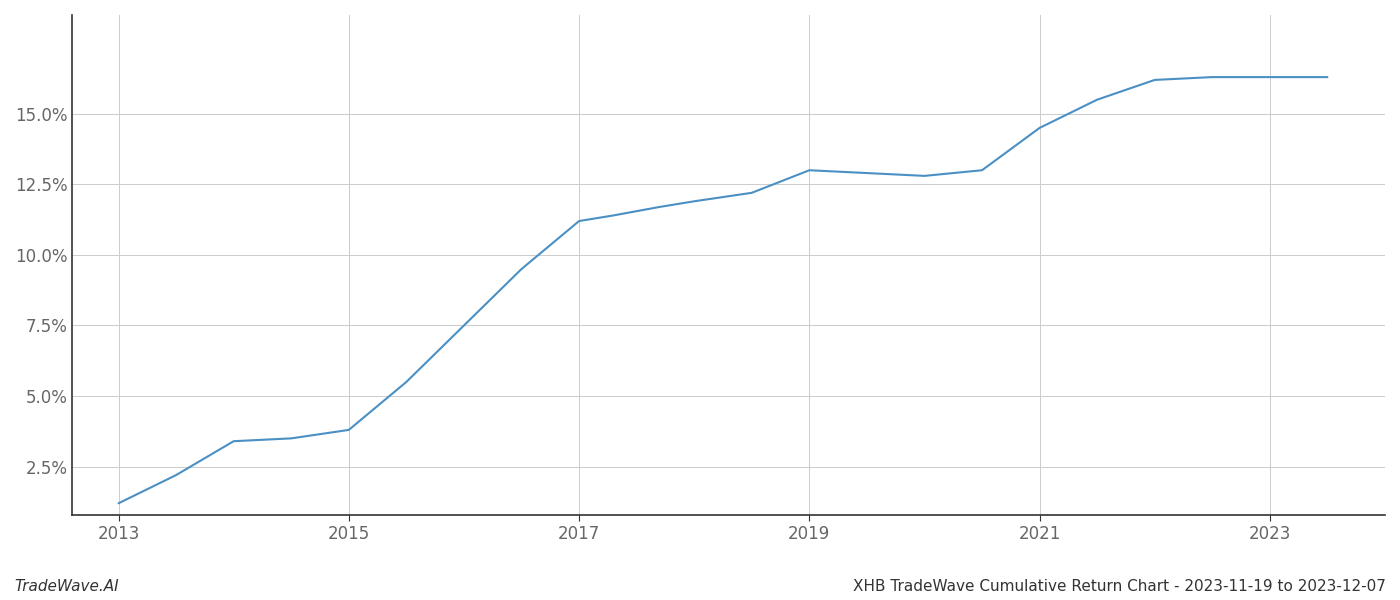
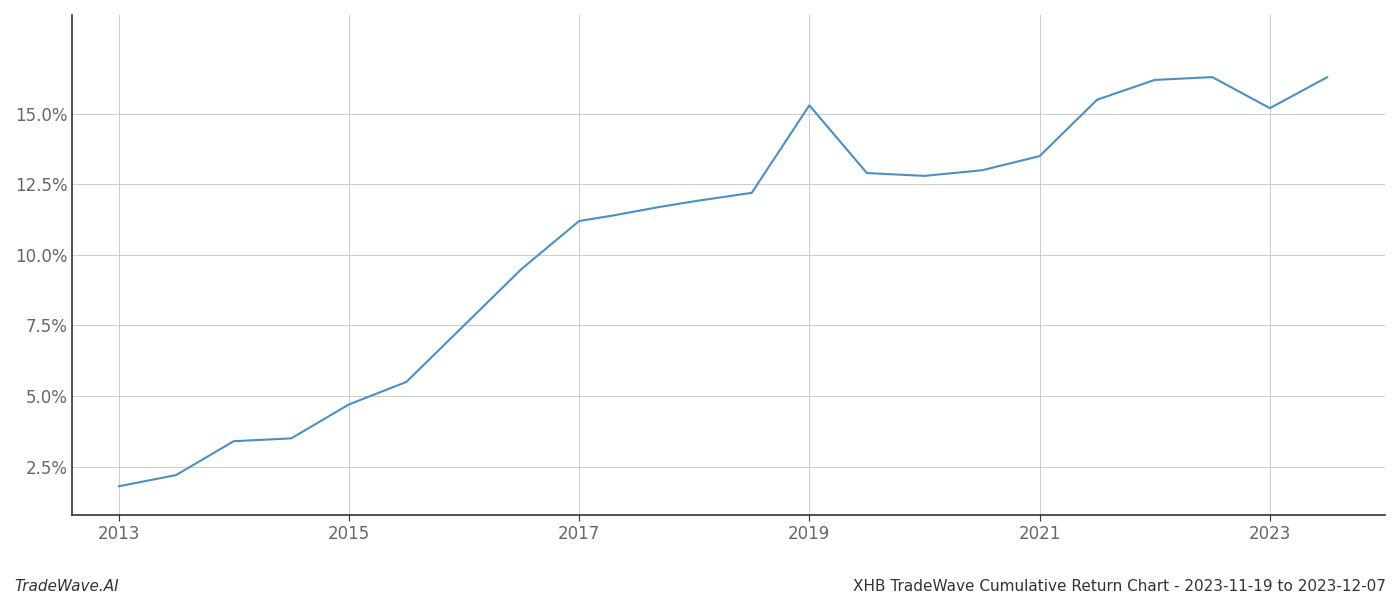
2013: 1.2% -> 1.8%
2015: 3.8% -> 4.7%
2019: 13.0% -> 15.3%
2021: 14.5% -> 13.5%
2023: 16.3% -> 15.2%
